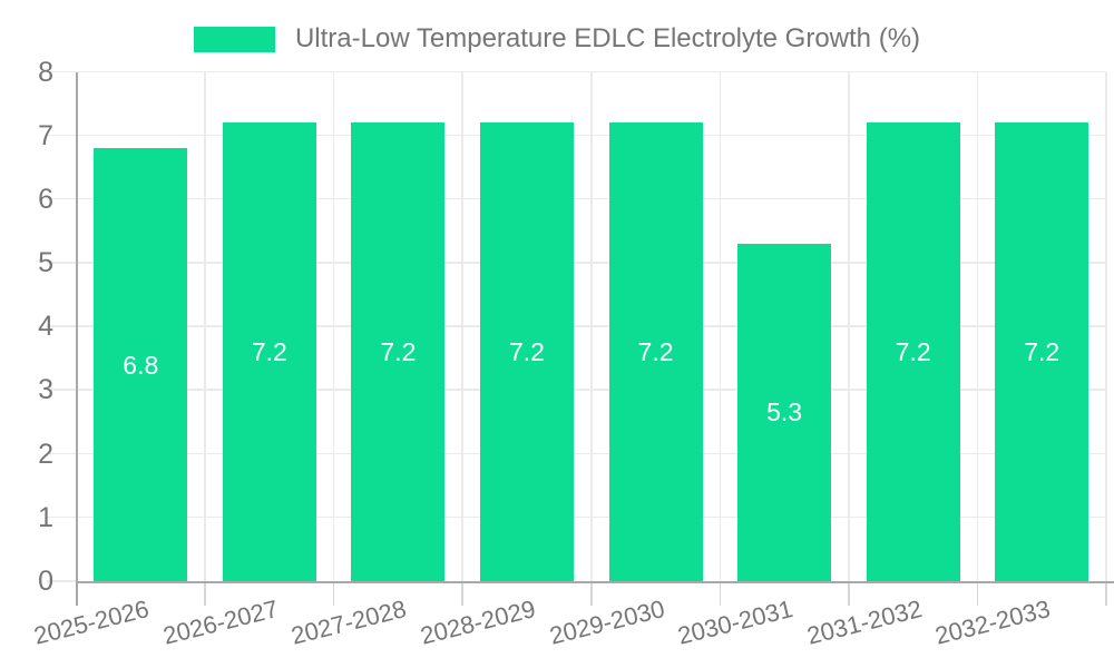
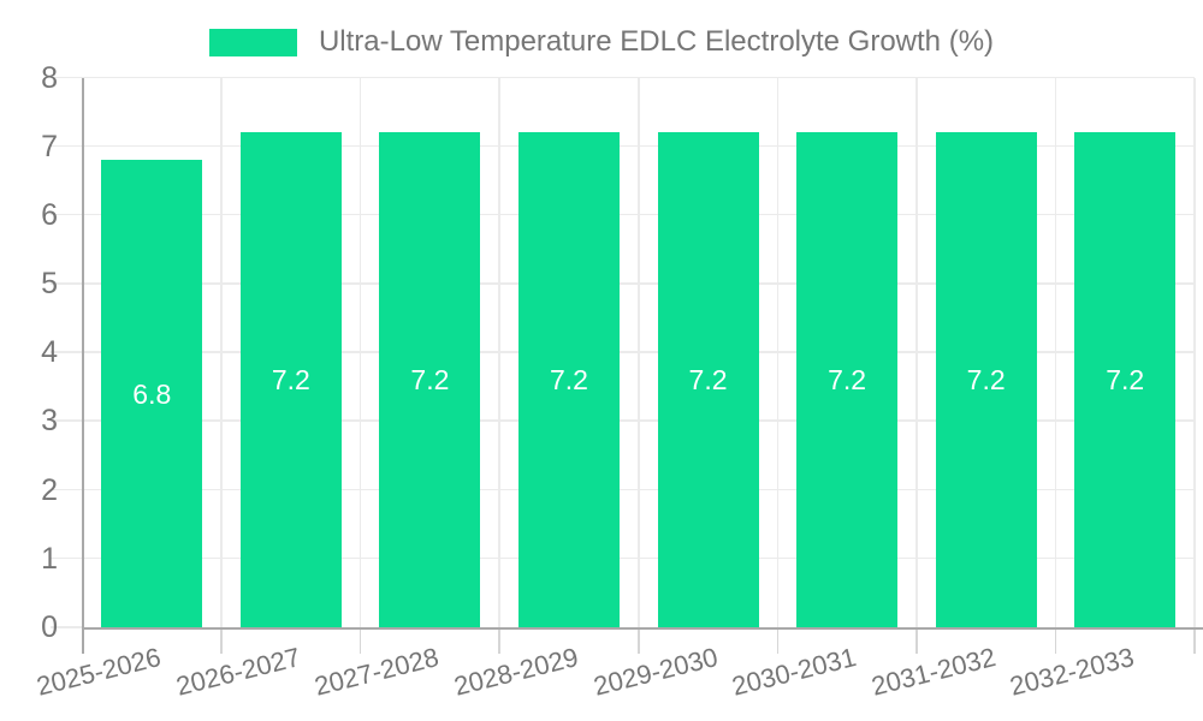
2030-2031: 5.3 -> 7.2
